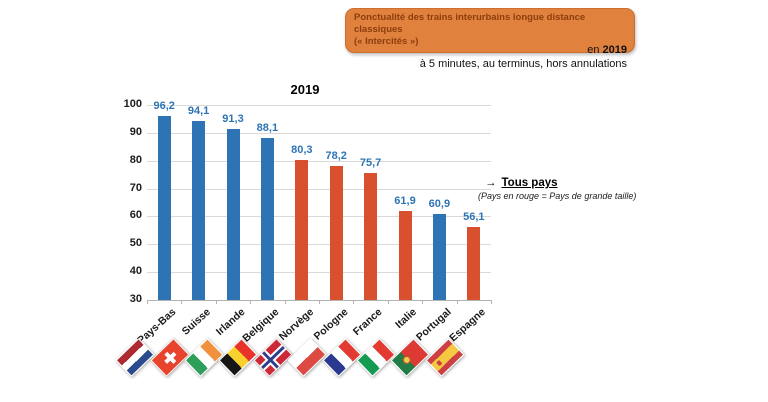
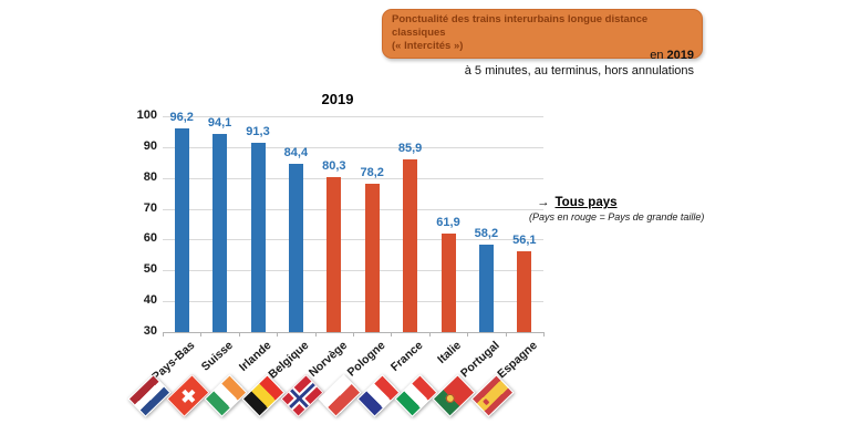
Belgique: 88,1 -> 84,4
France: 75,7 -> 85,9
Portugal: 60,9 -> 58,2
